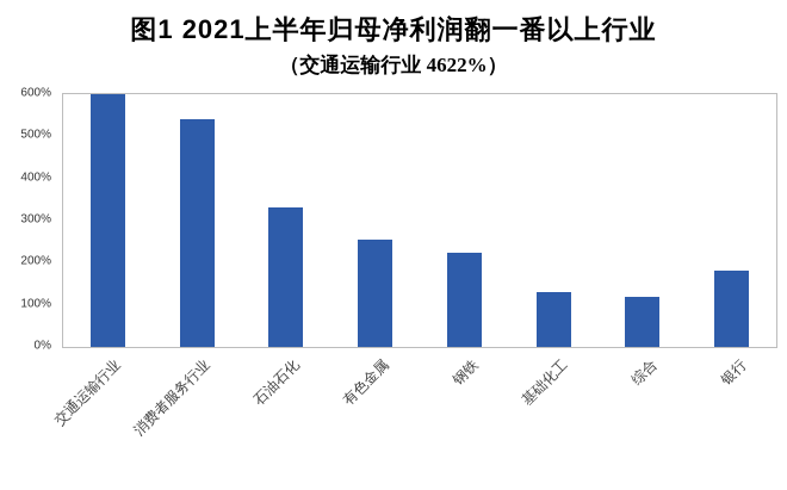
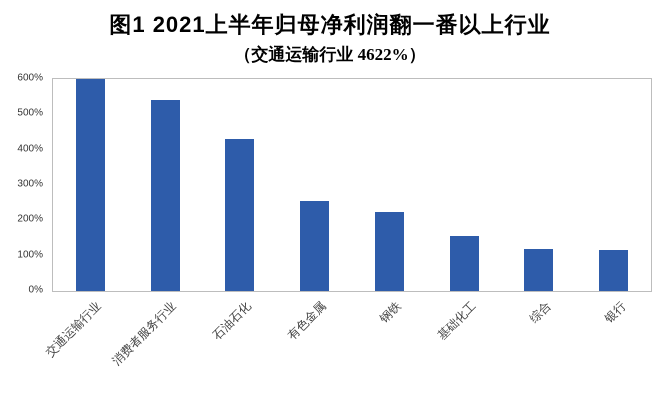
石油石化: 330% -> 430%
基础化工: 130% -> 160%
银行: 180% -> 120%
